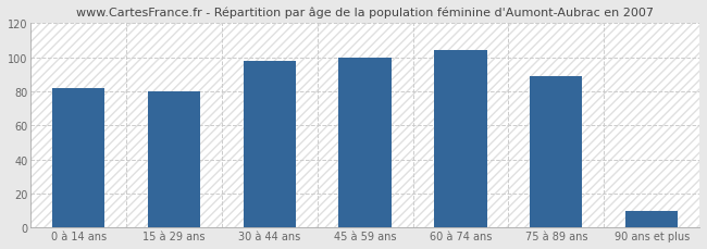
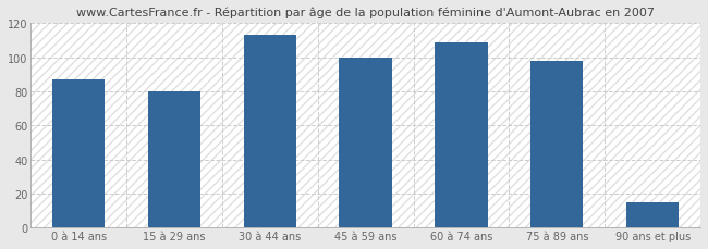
0 à 14 ans: 82 -> 87
30 à 44 ans: 98 -> 113
60 à 74 ans: 104 -> 109
75 à 89 ans: 89 -> 98
90 ans et plus: 10 -> 15
